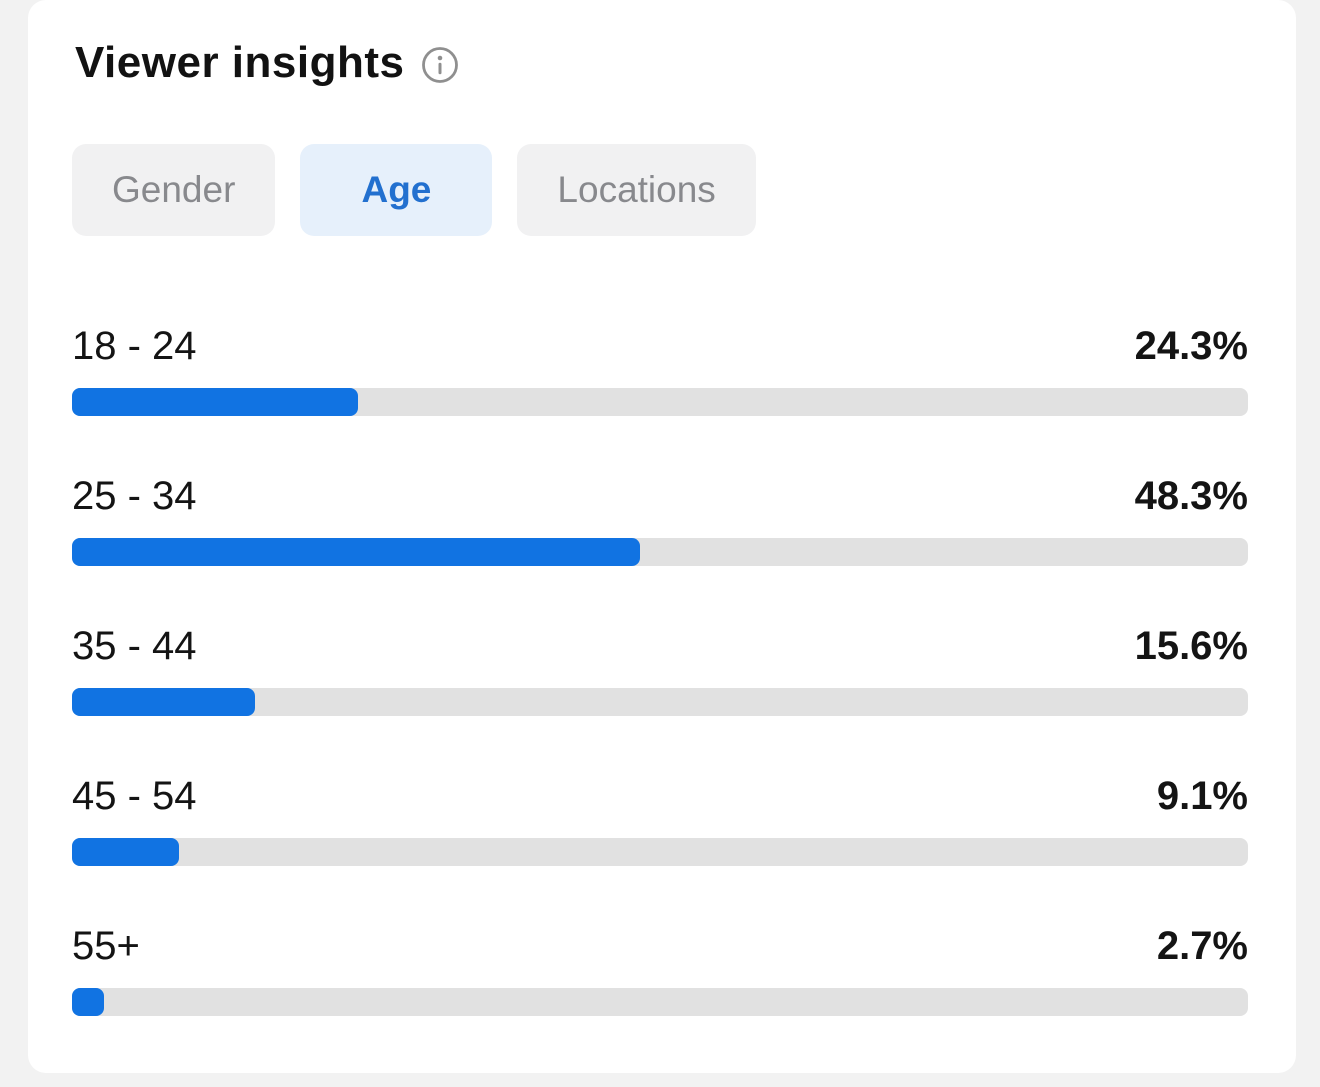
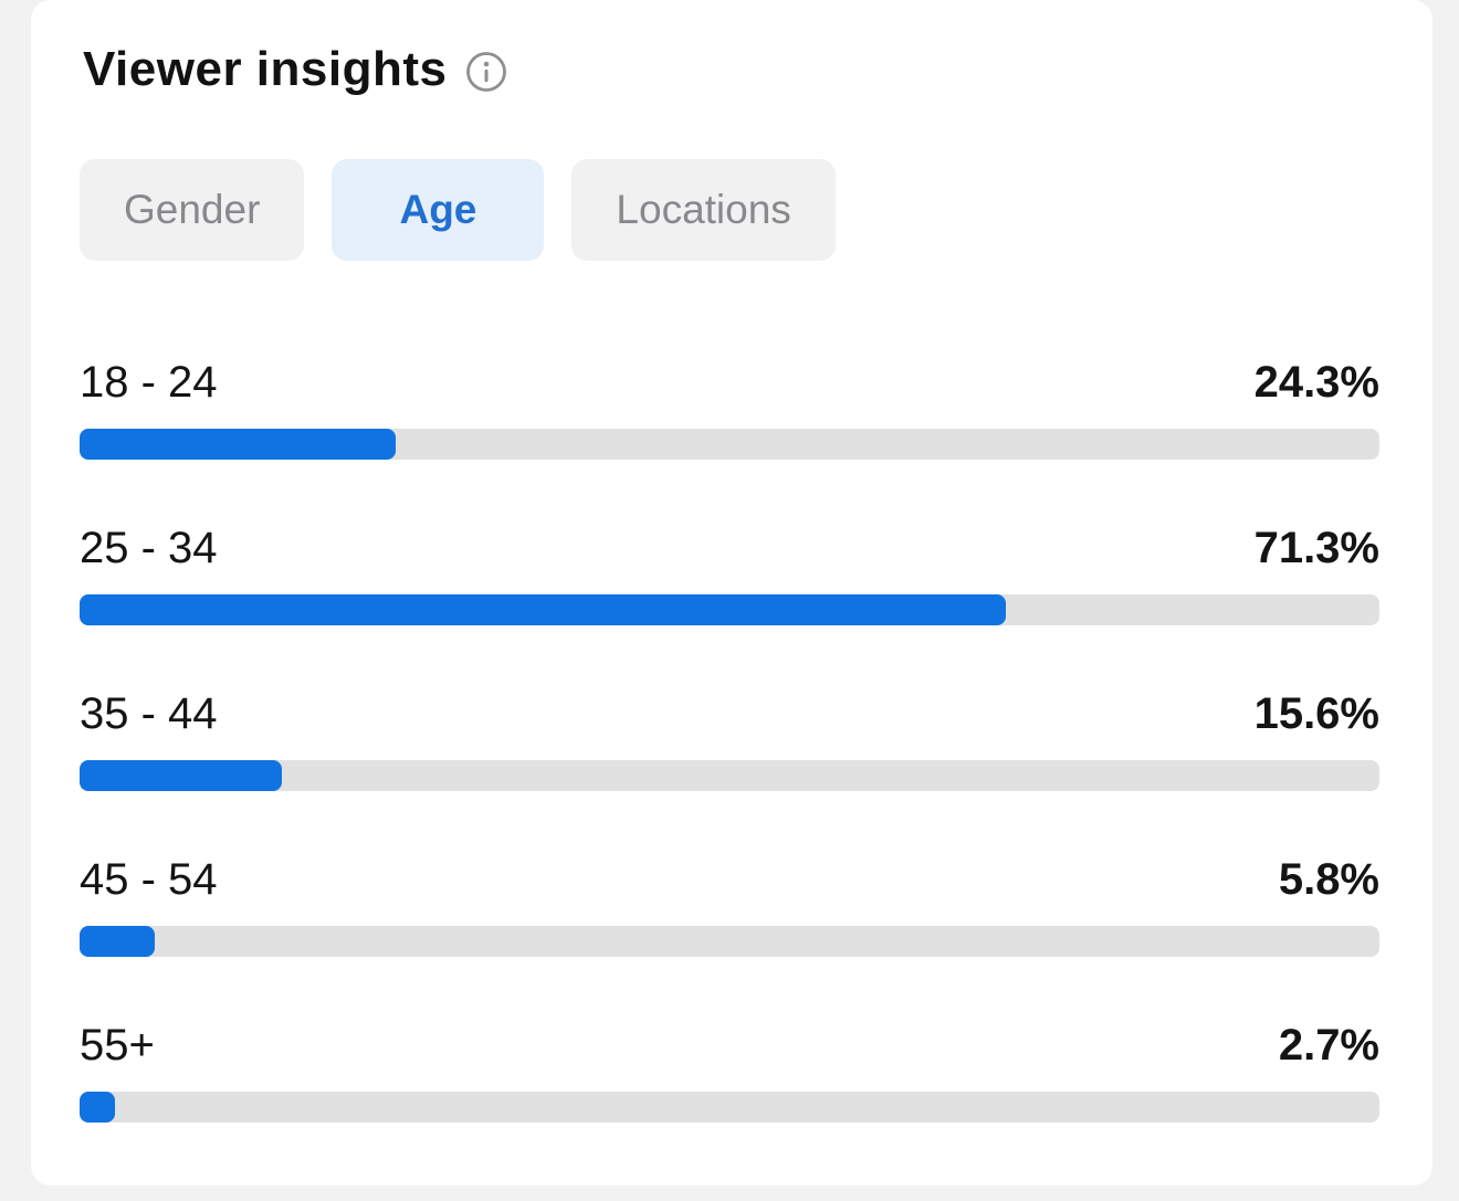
25 - 34: 48.3% -> 71.3%
45 - 54: 9.1% -> 5.8%
